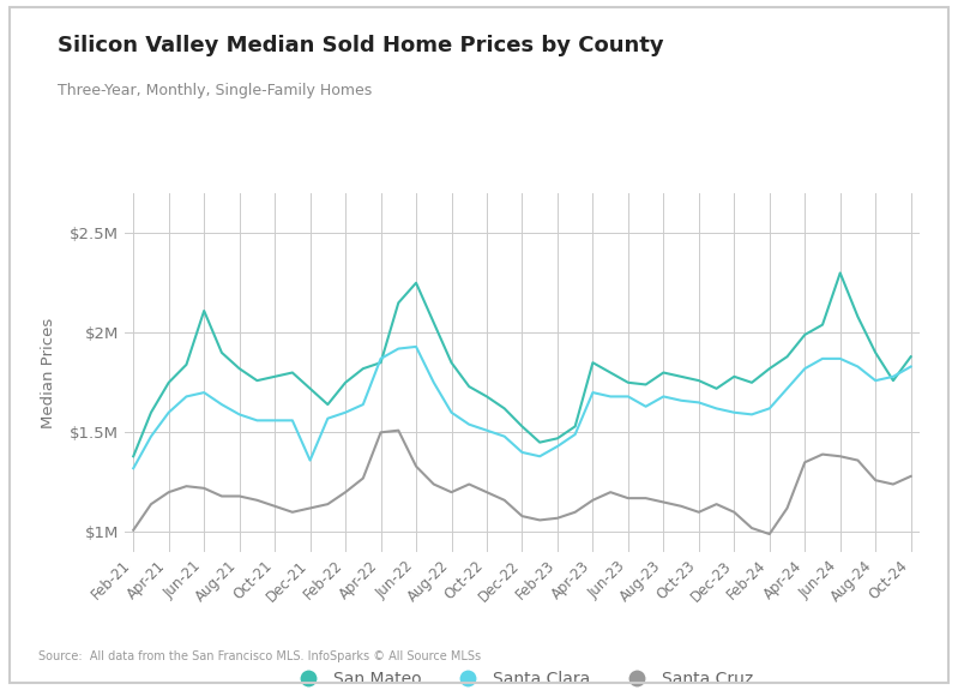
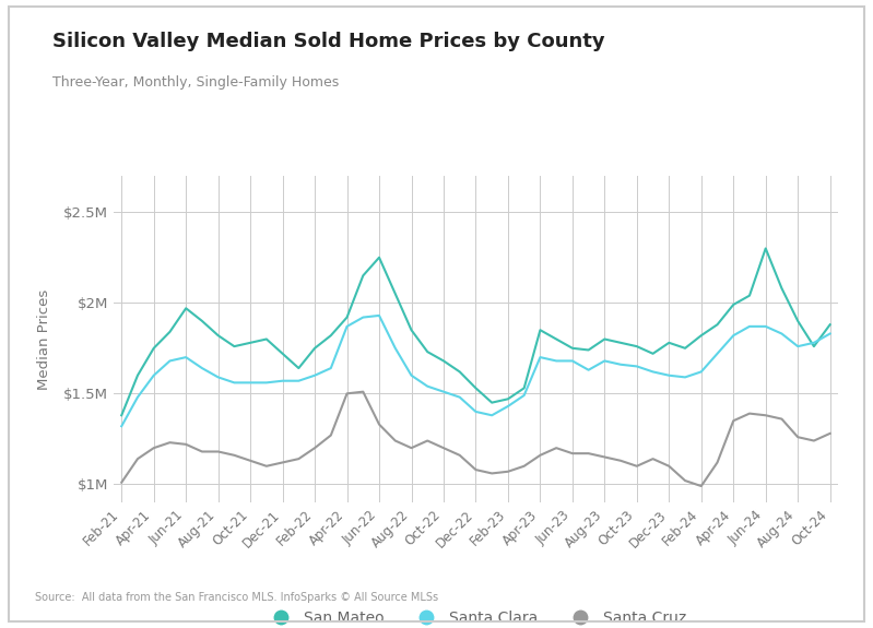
San Mateo/Jun-21: $2.11M -> $1.97M
Santa Clara/Dec-21: $1.36M -> $1.57M
San Mateo/Apr-22: $1.85M -> $1.92M
